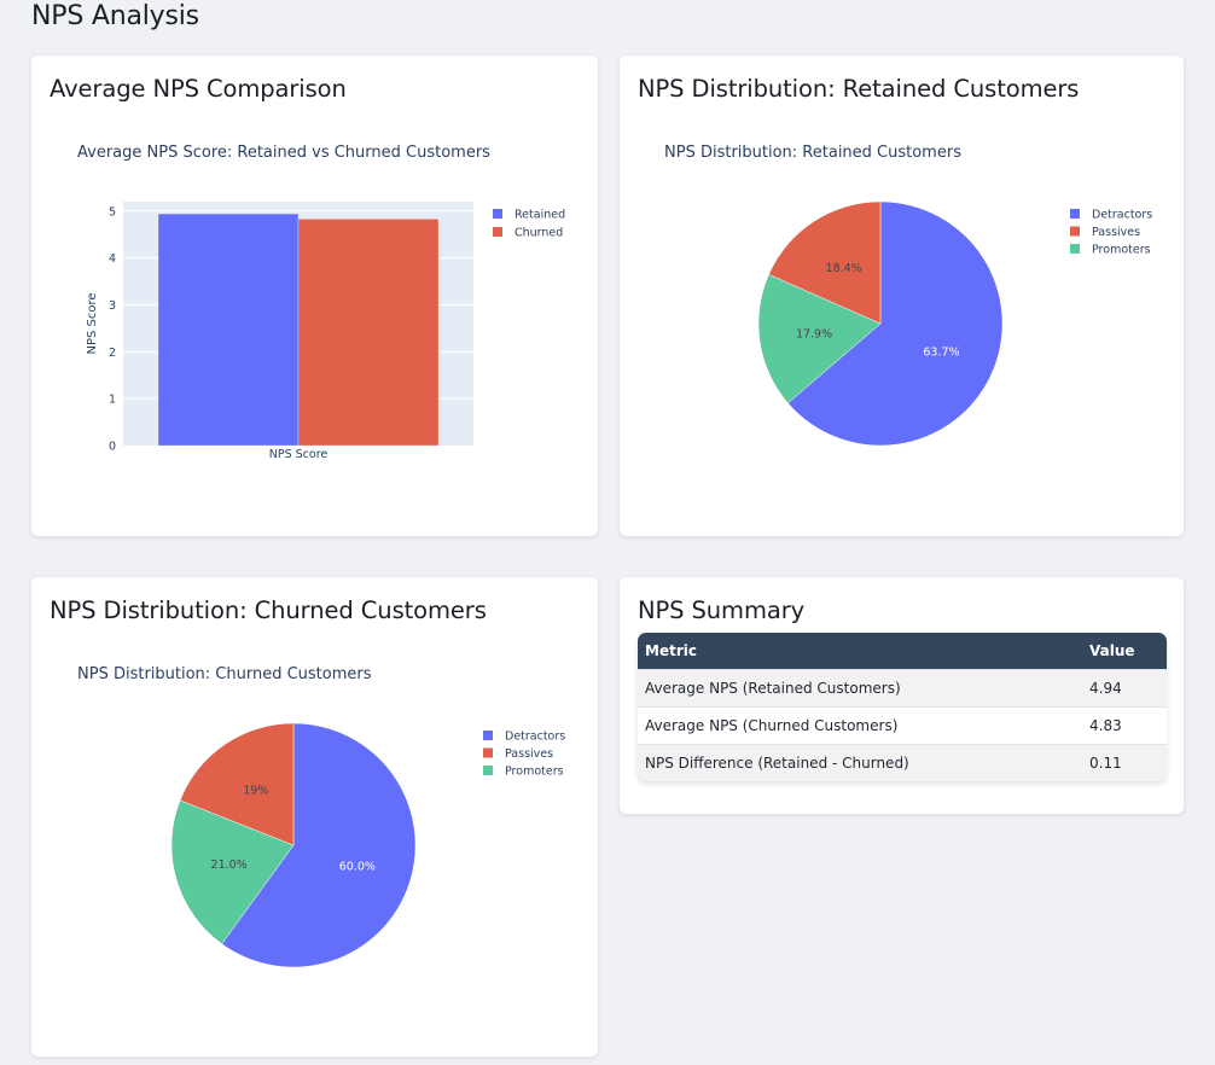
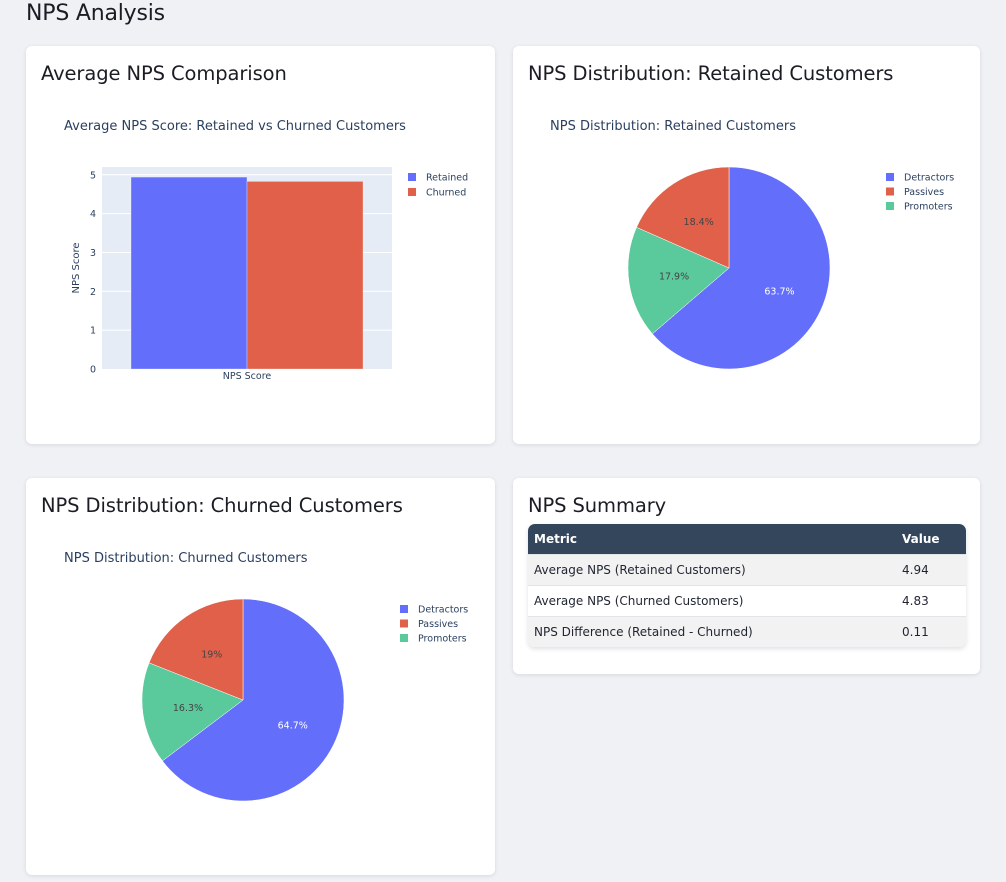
NPS Distribution: Churned Customers/Detractors: 60.0% -> 64.7%
NPS Distribution: Churned Customers/Promoters: 21.0% -> 16.3%
